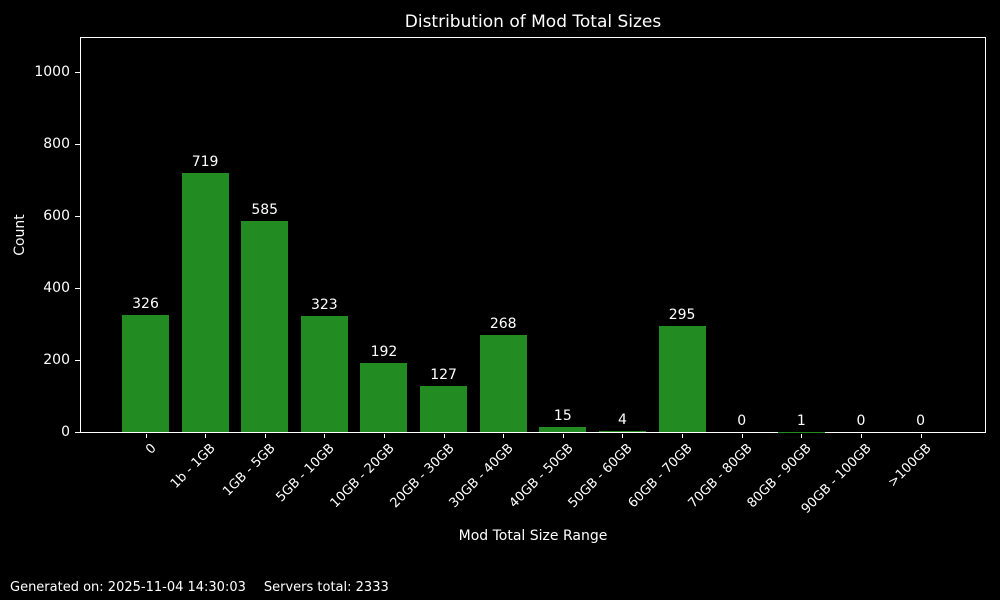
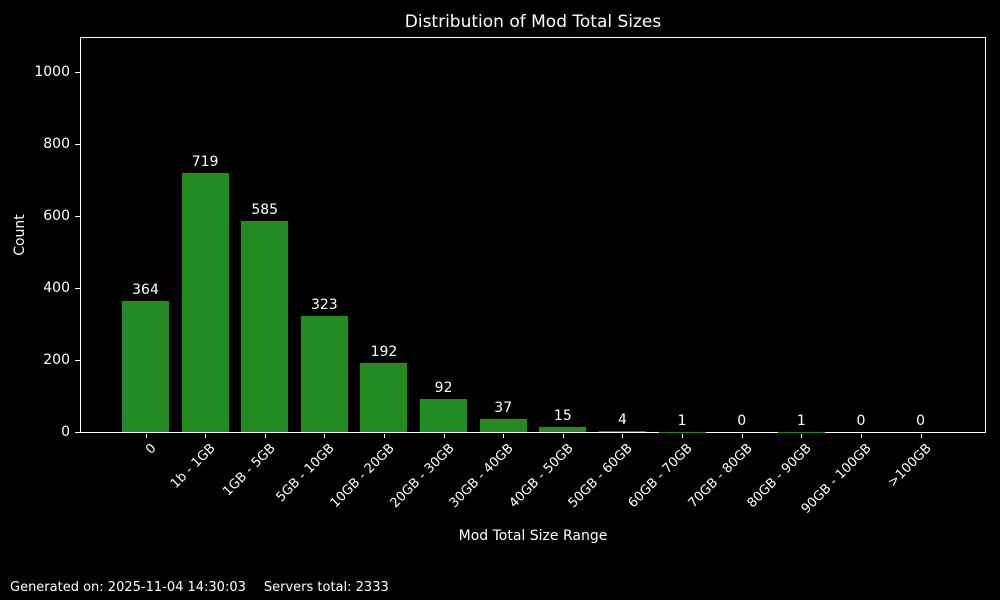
0: 326 -> 364
20GB - 30GB: 127 -> 92
30GB - 40GB: 268 -> 37
60GB - 70GB: 295 -> 1
